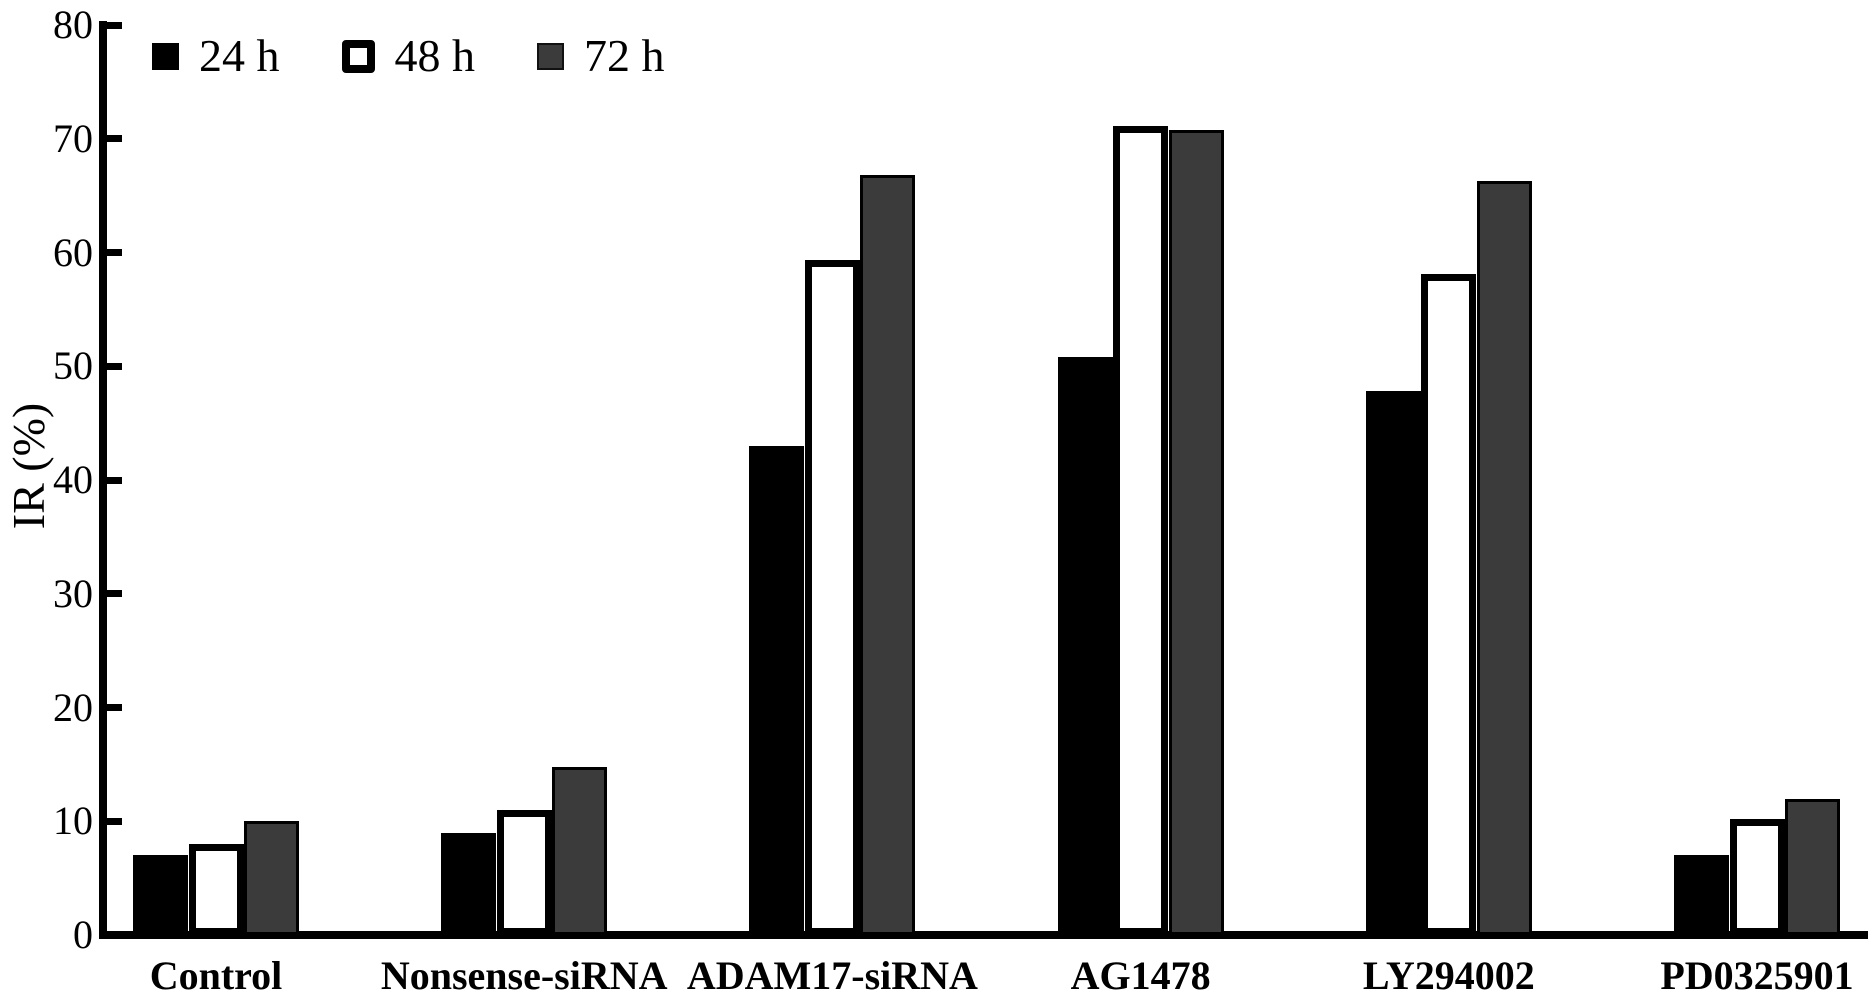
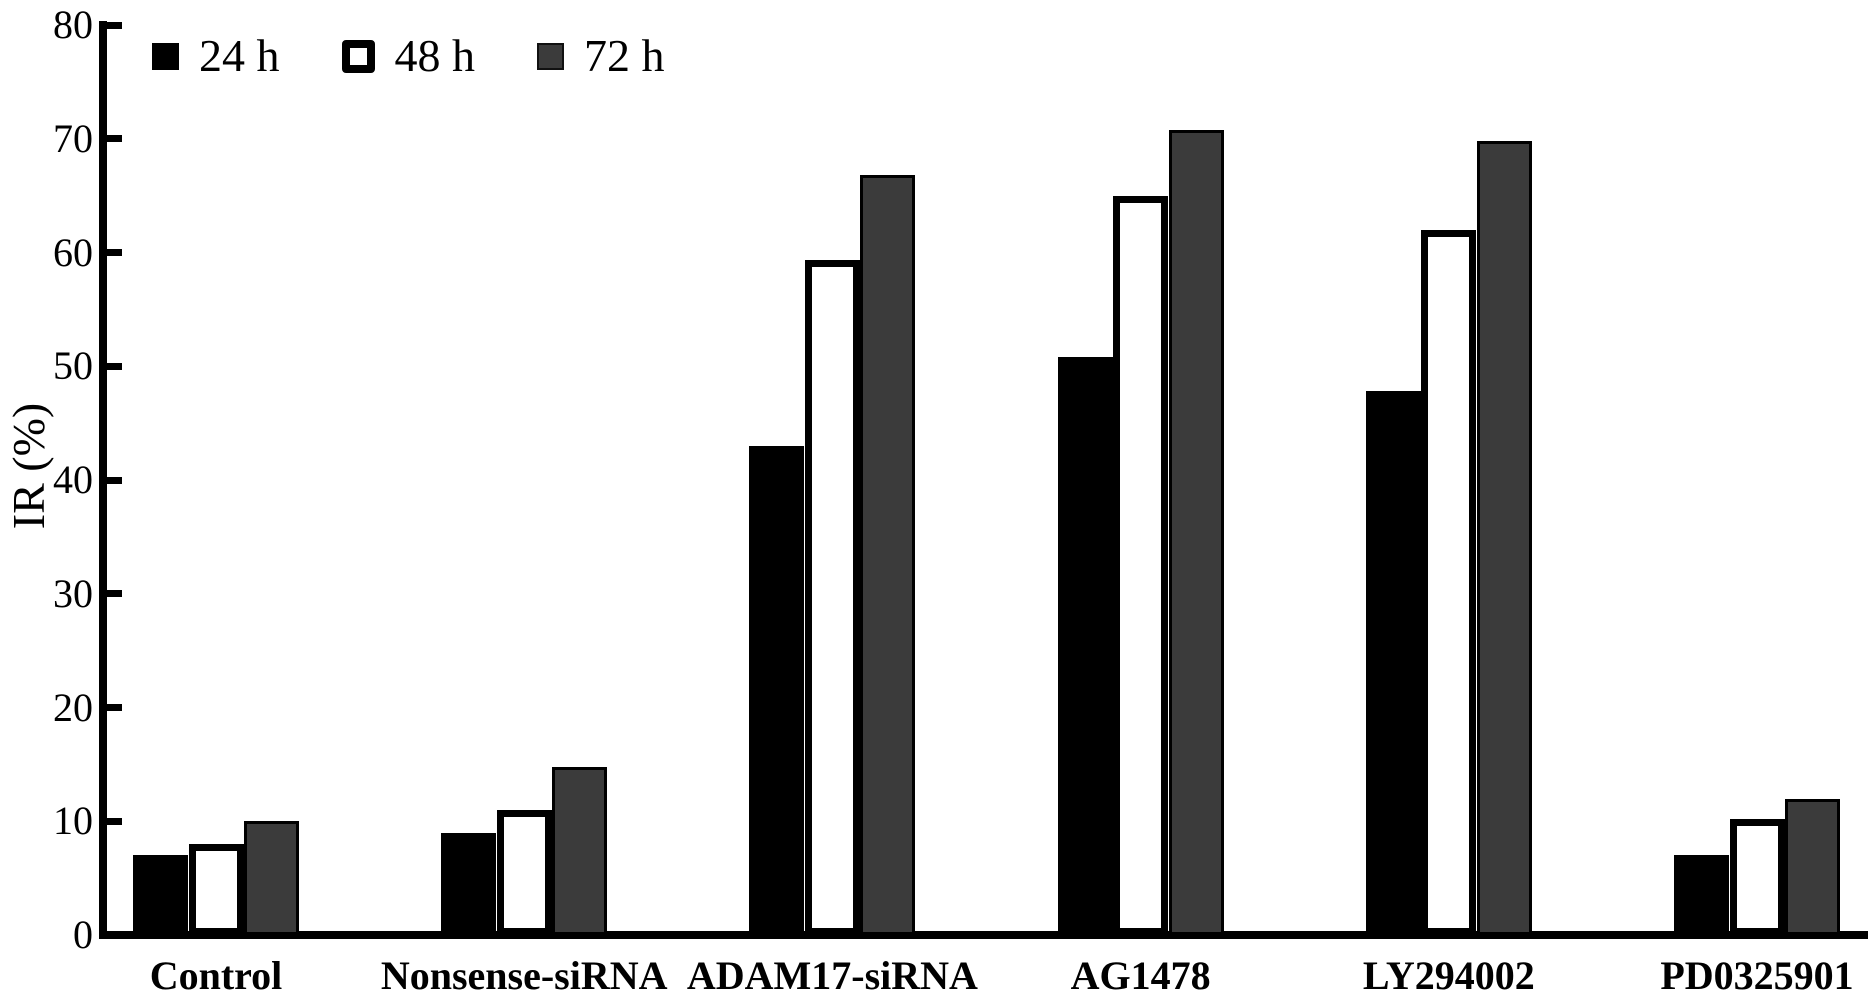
48 h/AG1478: 71.1 -> 65.0
48 h/LY294002: 58.1 -> 62.0
72 h/LY294002: 66.3 -> 69.8
